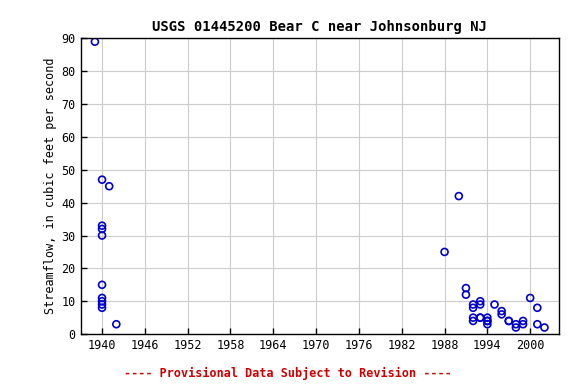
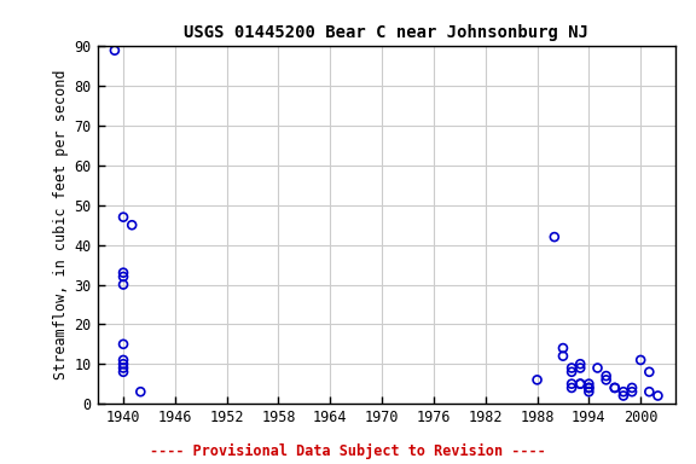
1988: 25 -> 6
